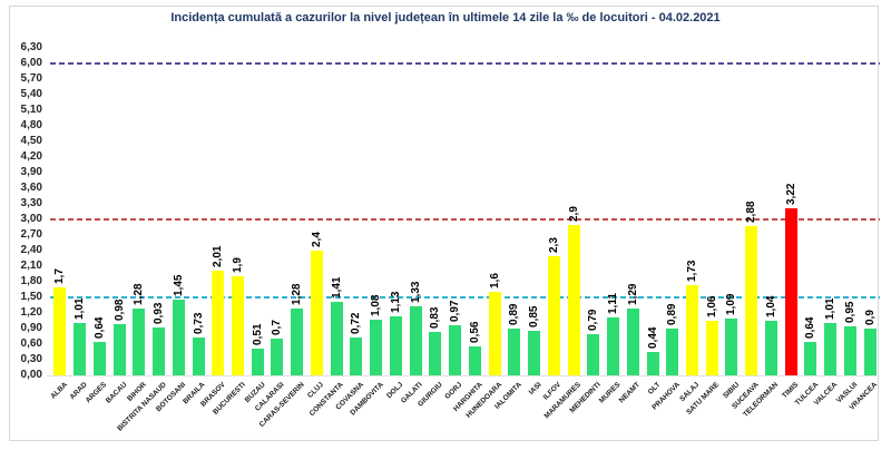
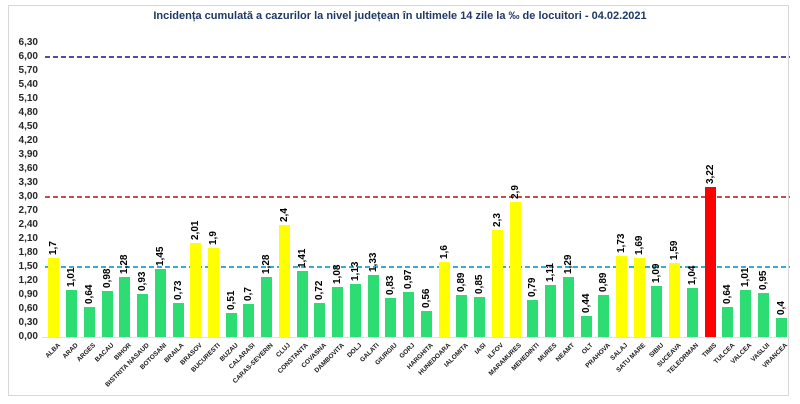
SATU MARE: 1,06 -> 1,69
SUCEAVA: 2,88 -> 1,59
VRANCEA: 0,9 -> 0,4
